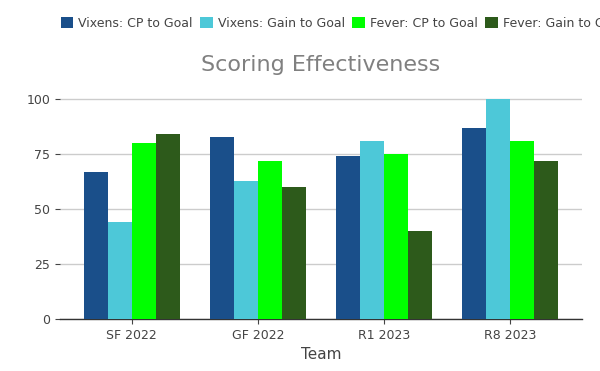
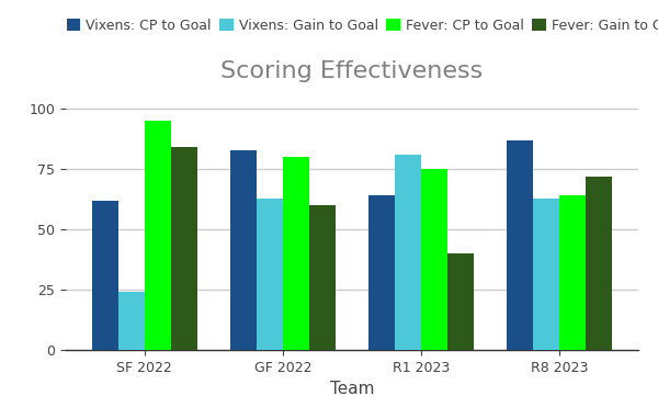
Vixens: CP to Goal/SF 2022: 67 -> 62
Vixens: Gain to Goal/SF 2022: 44 -> 24
Fever: CP to Goal/SF 2022: 80 -> 95
Fever: CP to Goal/GF 2022: 72 -> 80
Vixens: CP to Goal/R1 2023: 74 -> 64
Vixens: Gain to Goal/R8 2023: 100 -> 63
Fever: CP to Goal/R8 2023: 81 -> 64
